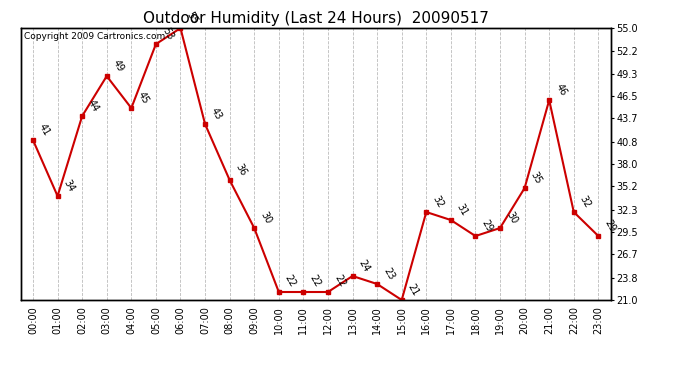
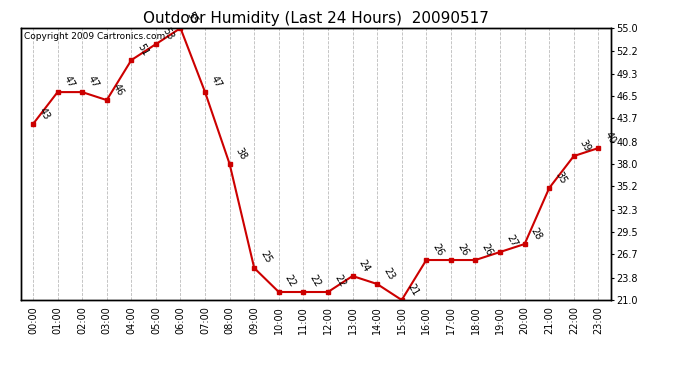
00:00: 41 -> 43
01:00: 34 -> 47
02:00: 44 -> 47
03:00: 49 -> 46
04:00: 45 -> 51
07:00: 43 -> 47
08:00: 36 -> 38
09:00: 30 -> 25
16:00: 32 -> 26
17:00: 31 -> 26
18:00: 29 -> 26
19:00: 30 -> 27
20:00: 35 -> 28
21:00: 46 -> 35
22:00: 32 -> 39
23:00: 29 -> 40
